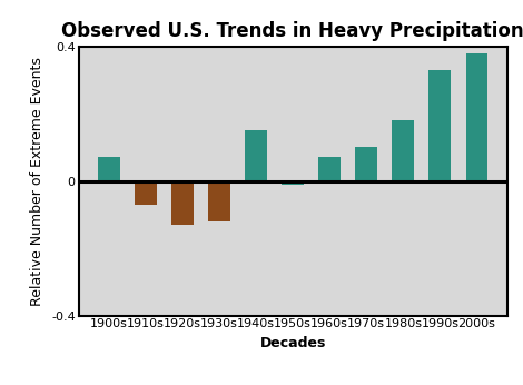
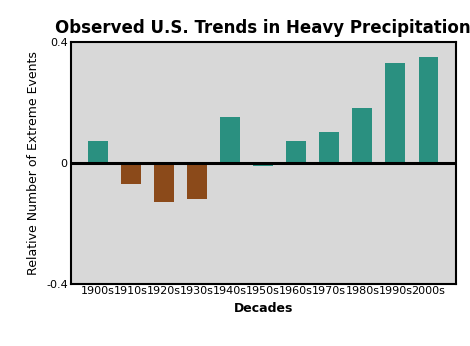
2000s: 0.38 -> 0.35
